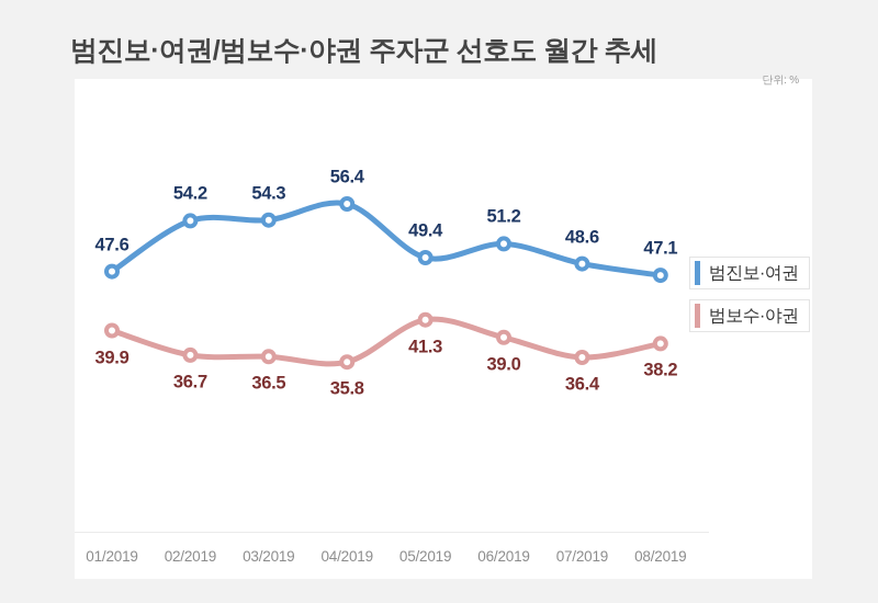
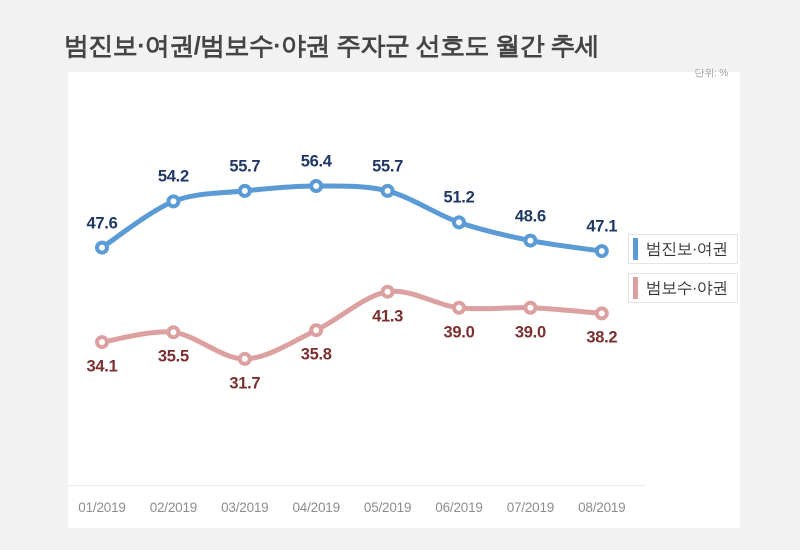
범보수·야권/01/2019: 39.9 -> 34.1
범보수·야권/02/2019: 36.7 -> 35.5
범진보·여권/03/2019: 54.3 -> 55.7
범보수·야권/03/2019: 36.5 -> 31.7
범진보·여권/05/2019: 49.4 -> 55.7
범보수·야권/07/2019: 36.4 -> 39.0
